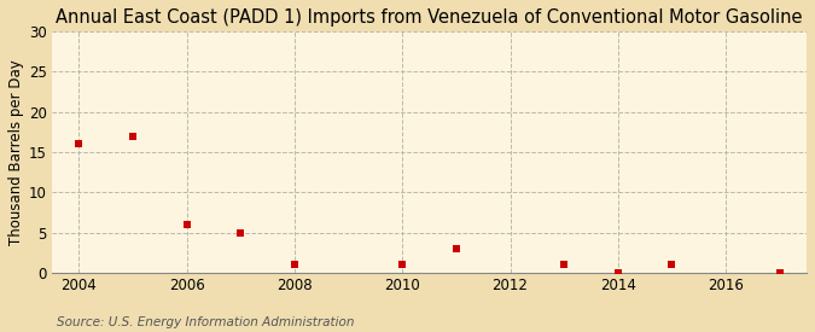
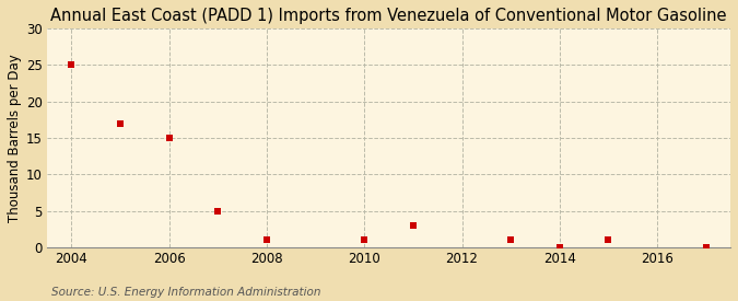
2004: 16 -> 25
2006: 6 -> 15
